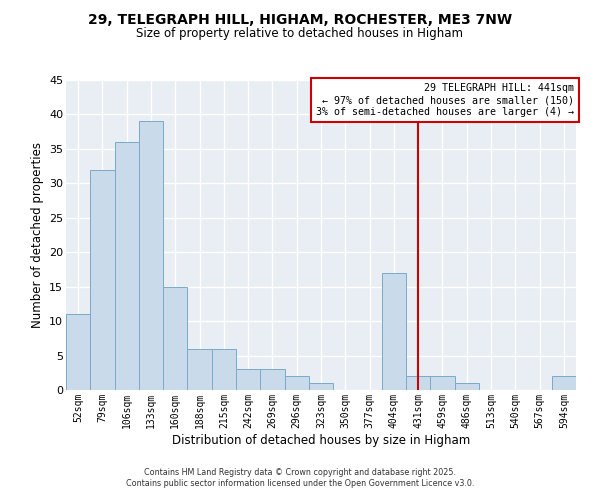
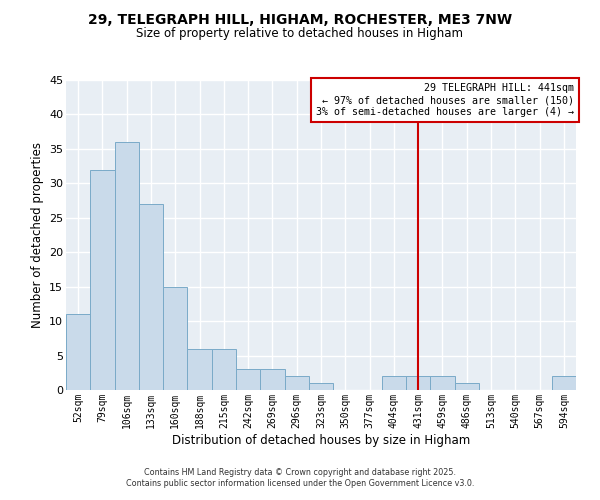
133sqm: 39 -> 27
404sqm: 17 -> 2
